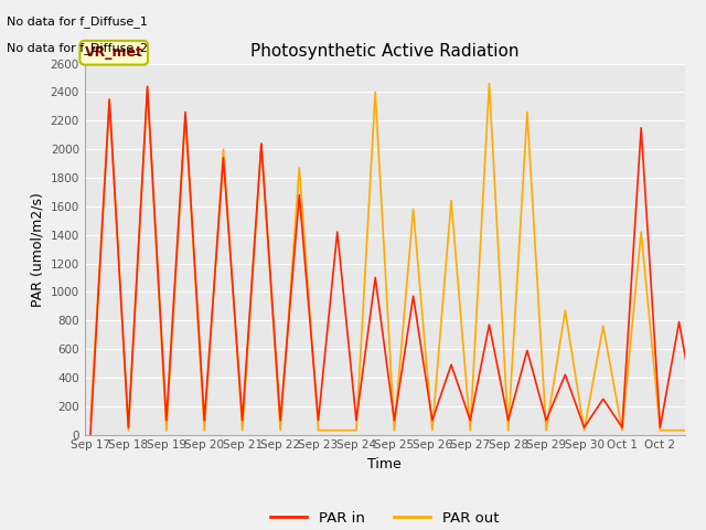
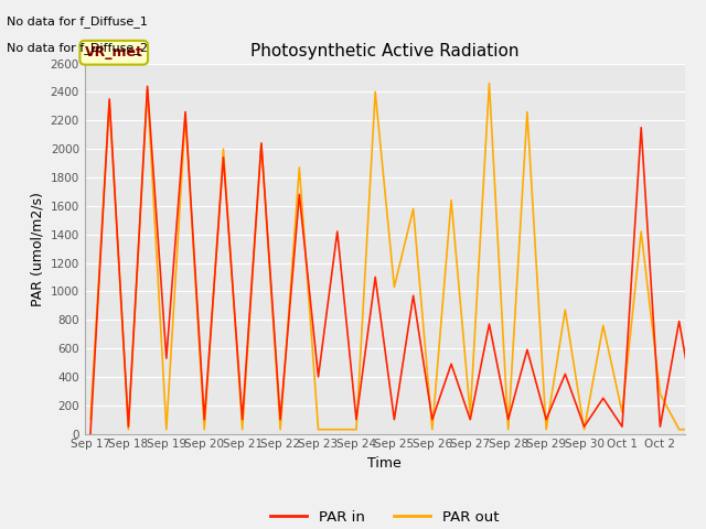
PAR in/Sep 19: 100 -> 530
PAR in/Sep 23: 100 -> 400
PAR out/Sep 25: 30 -> 1030
PAR out/Sep 27: 30 -> 140
PAR out/Oct 1: 30 -> 150
PAR out/Oct 2: 30 -> 280
